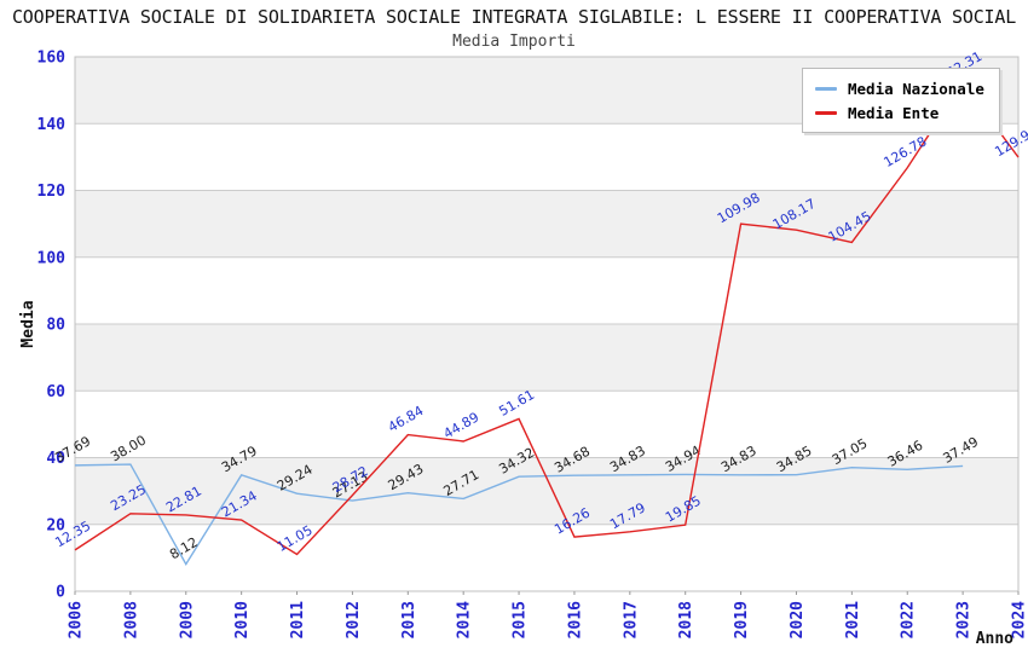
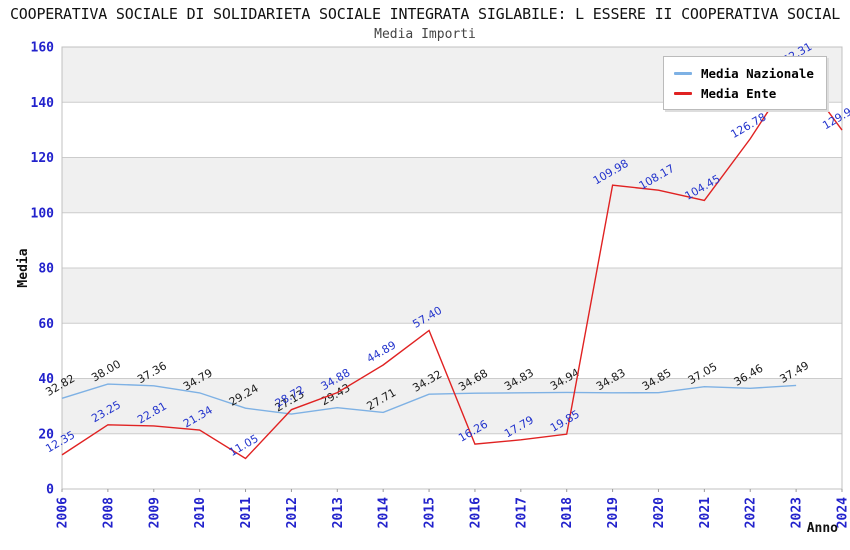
Media Nazionale/2006: 37.69 -> 32.82
Media Nazionale/2009: 8.12 -> 37.36
Media Ente/2013: 46.84 -> 34.88
Media Ente/2015: 51.61 -> 57.40
